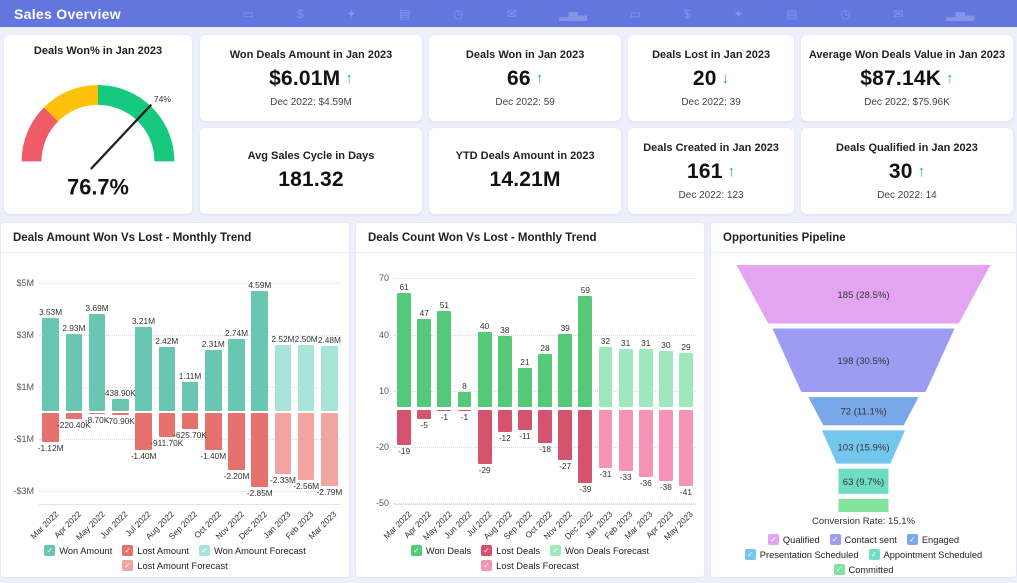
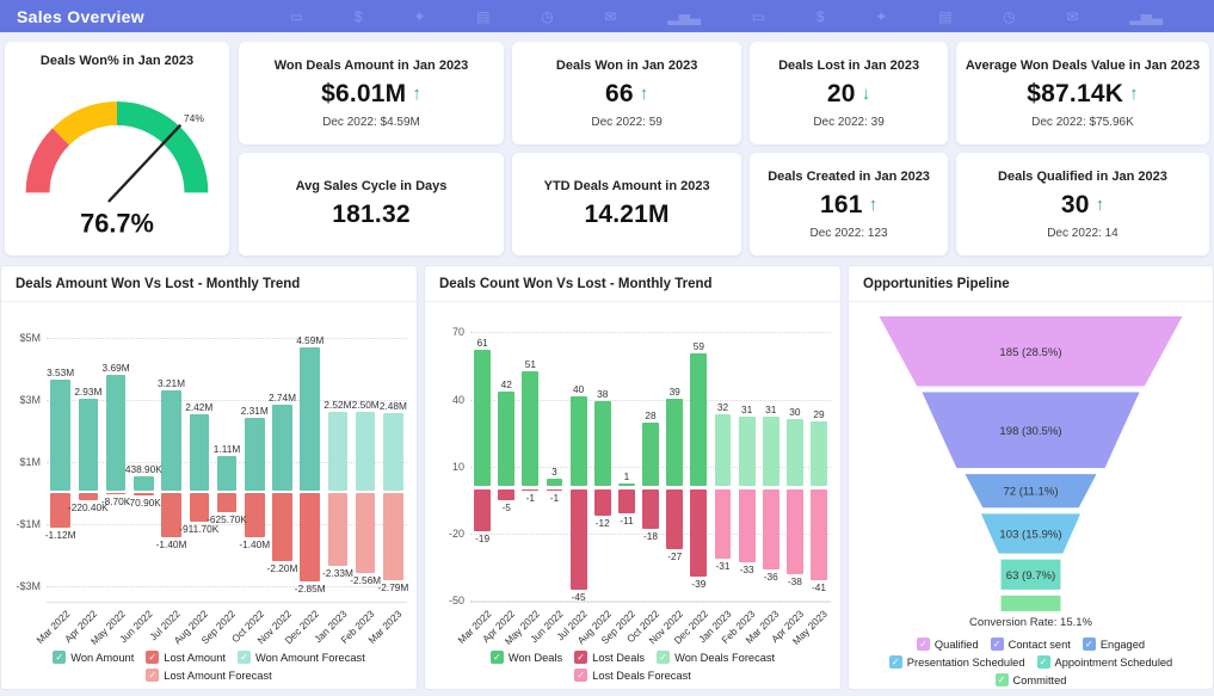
Deals Count Won Vs Lost - Monthly Trend/Won Deals/Apr 2022: 47 -> 42
Deals Count Won Vs Lost - Monthly Trend/Won Deals/Jun 2022: 8 -> 3
Deals Count Won Vs Lost - Monthly Trend/Lost Deals/Jul 2022: -29 -> -45
Deals Count Won Vs Lost - Monthly Trend/Won Deals/Sep 2022: 21 -> 1
